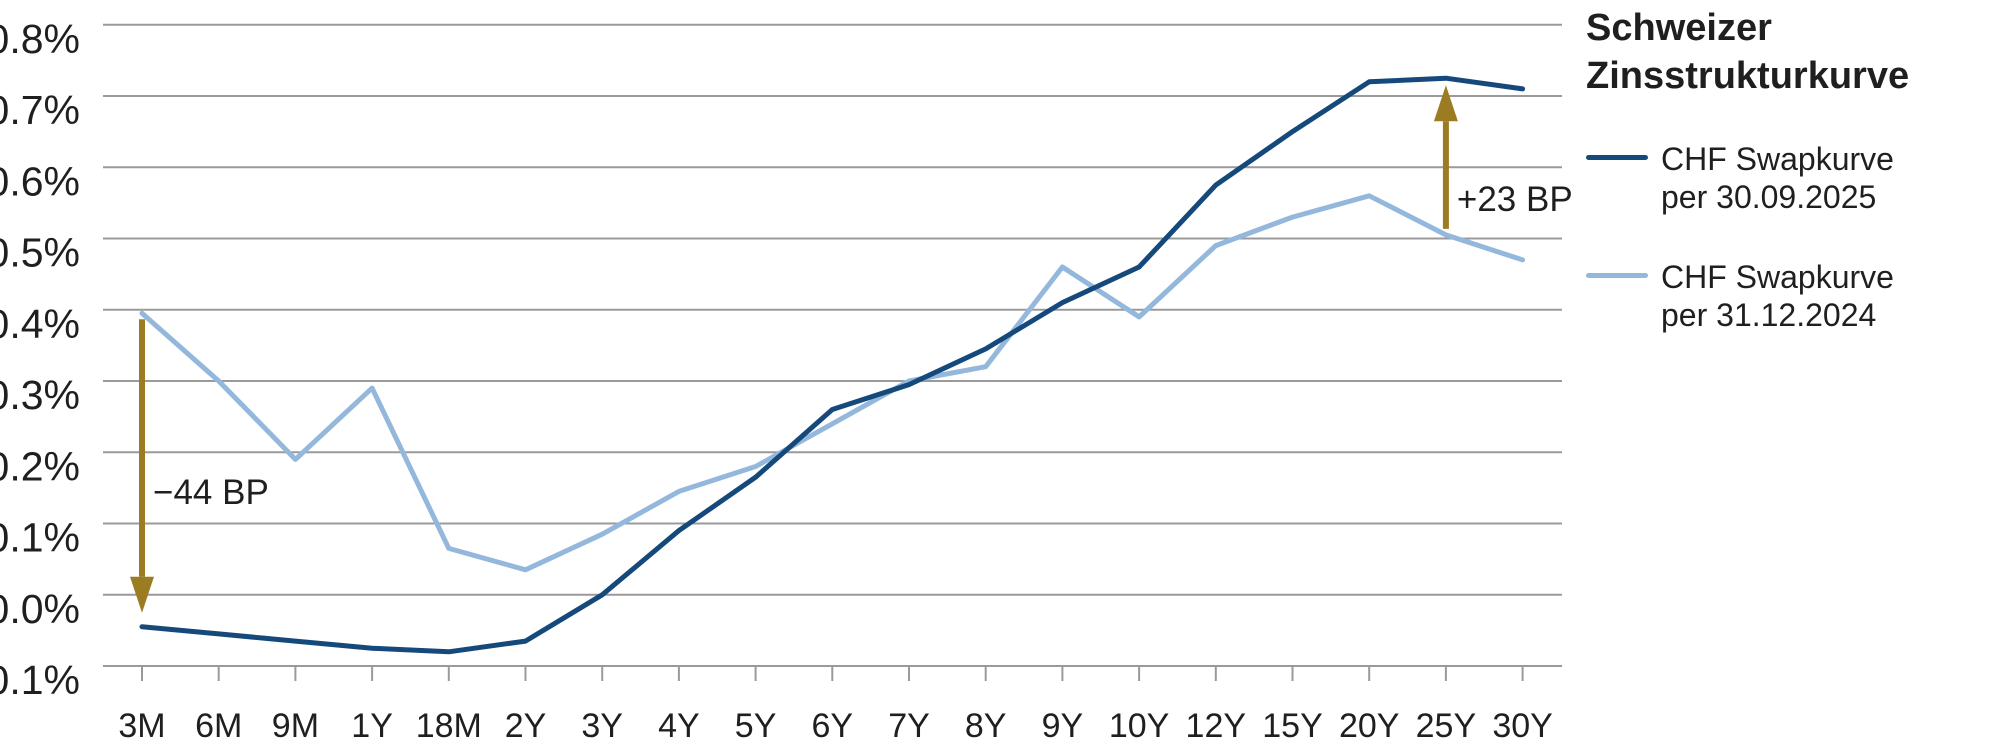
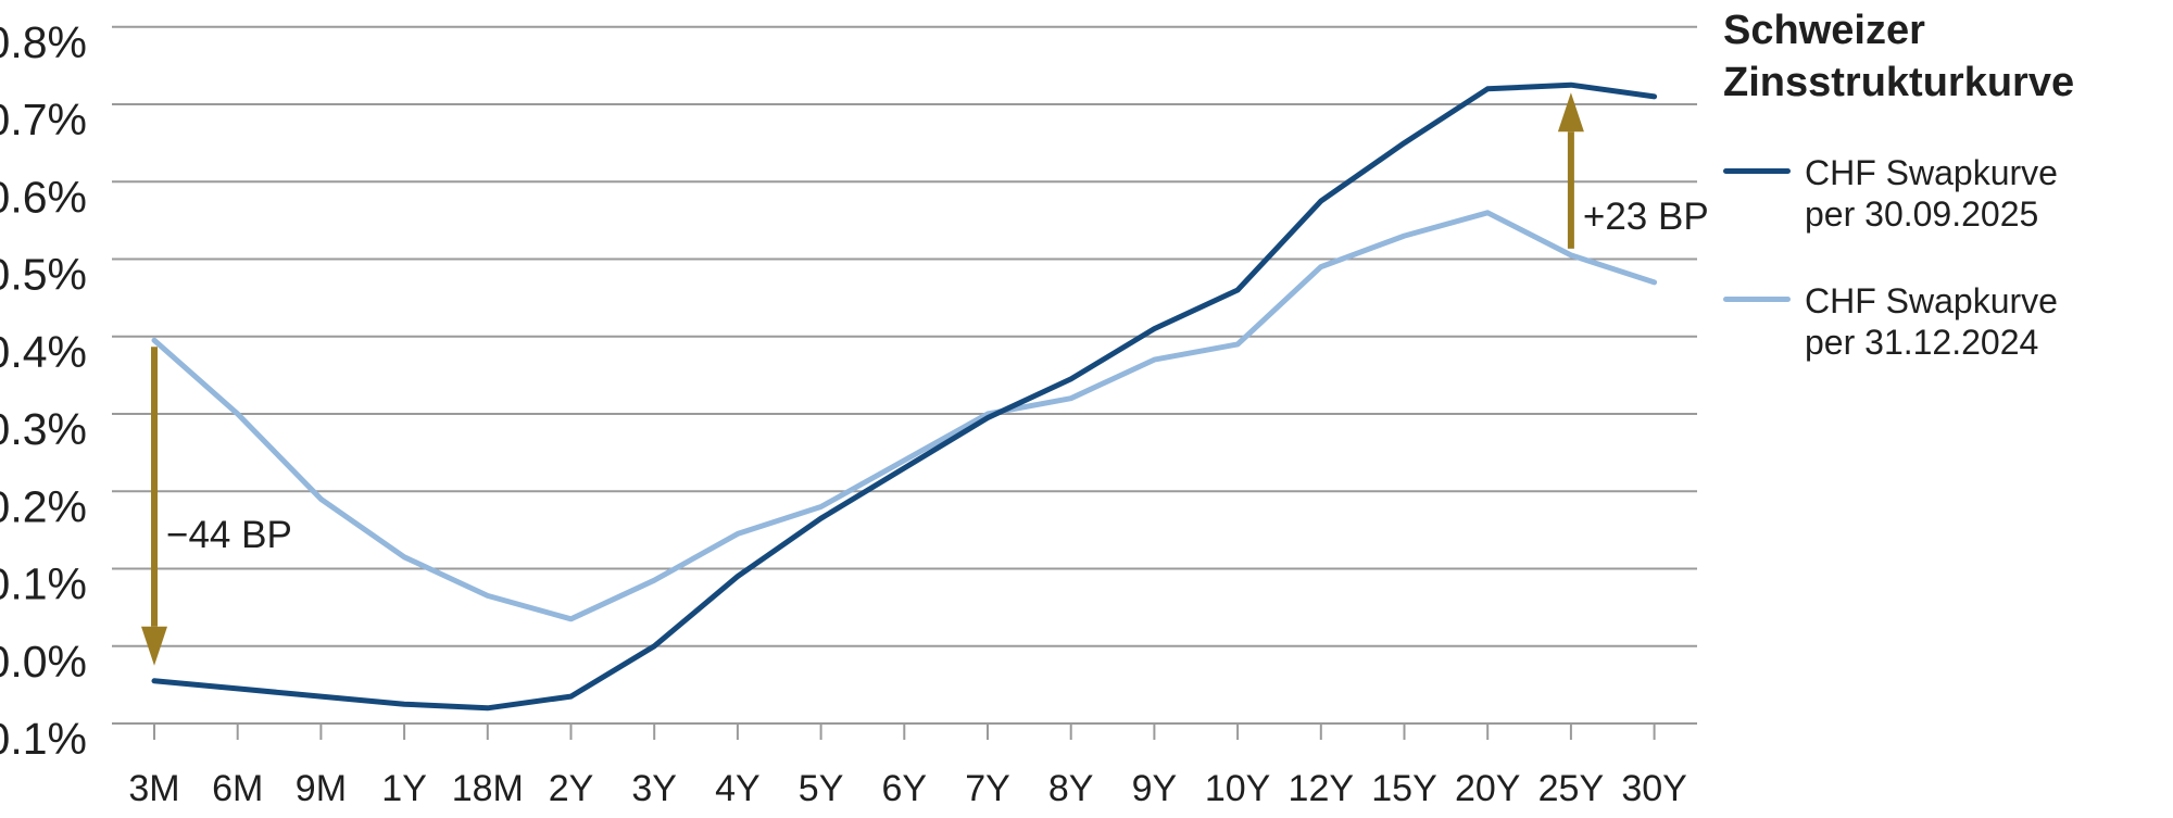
CHF Swapkurve per 31.12.2024/1Y: 0.29% -> 0.12%
CHF Swapkurve per 30.09.2025/6Y: 0.26% -> 0.23%
CHF Swapkurve per 31.12.2024/9Y: 0.46% -> 0.37%
